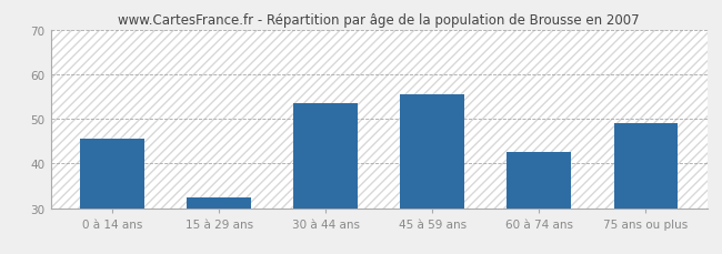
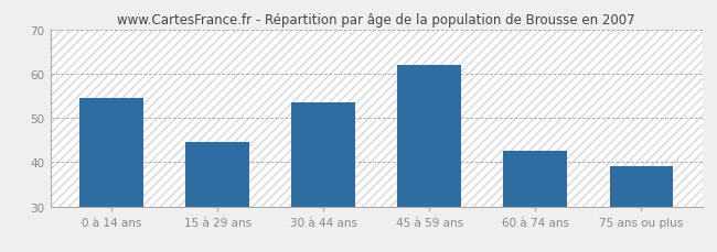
0 à 14 ans: 45.5 -> 54.5
15 à 29 ans: 32.5 -> 44.5
45 à 59 ans: 55.5 -> 62.0
75 ans ou plus: 49.0 -> 39.0
